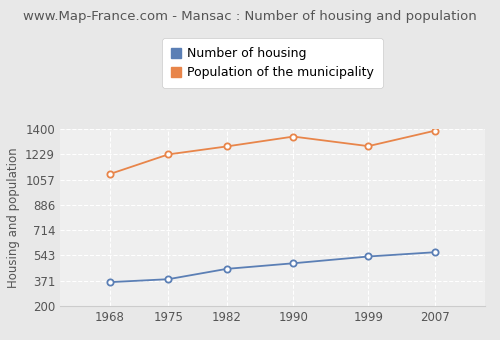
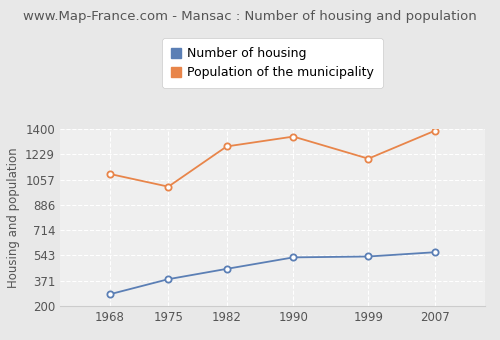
Number of housing/1968: 360 -> 280
Population of the municipality/1975: 1230 -> 1010
Number of housing/1990: 490 -> 530
Population of the municipality/1999: 1280 -> 1200
